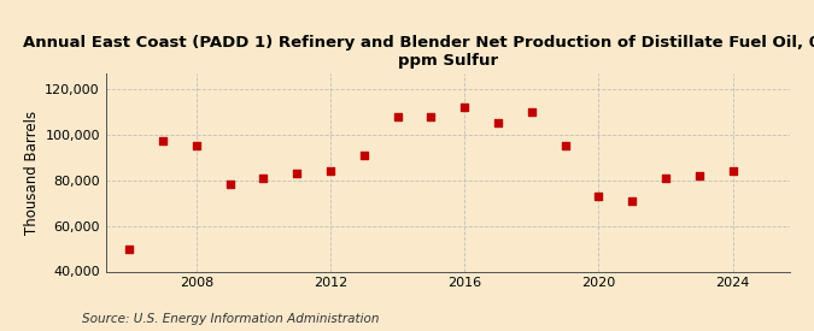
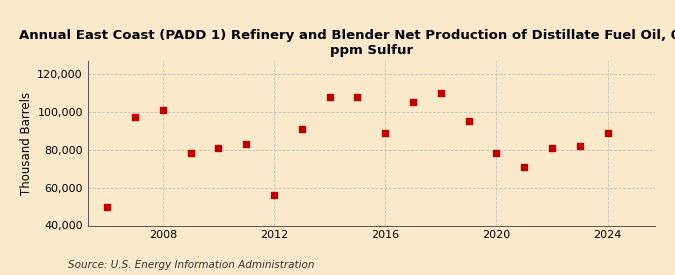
2008: 95,000 -> 101,000
2012: 84,000 -> 56,000
2016: 112,000 -> 89,000
2020: 73,000 -> 78,000
2024: 84,000 -> 89,000
